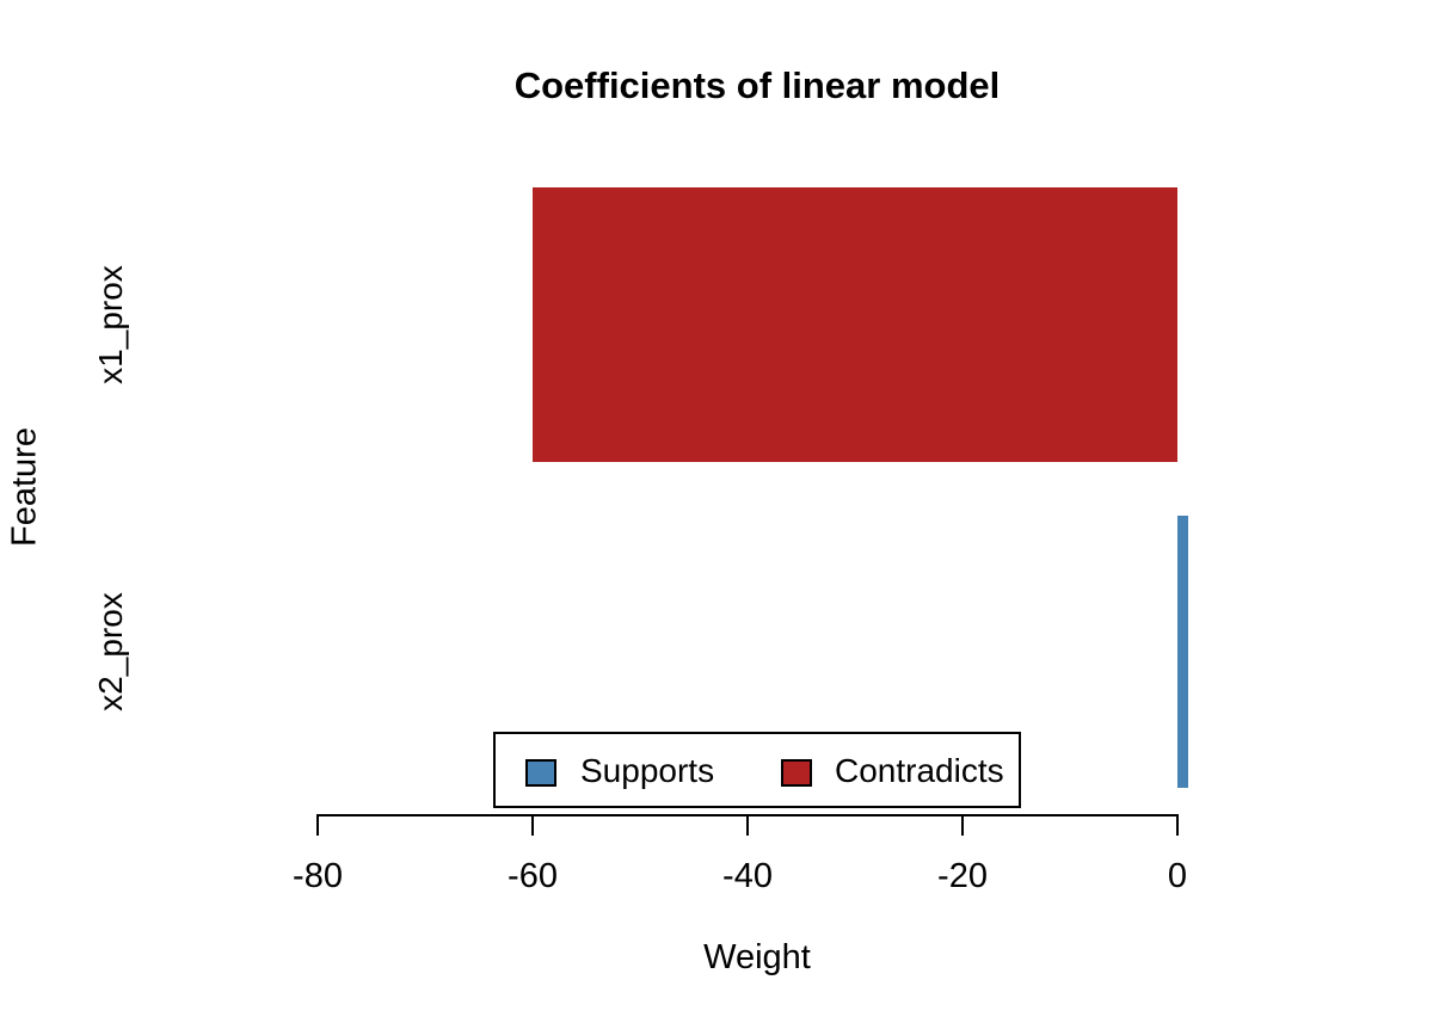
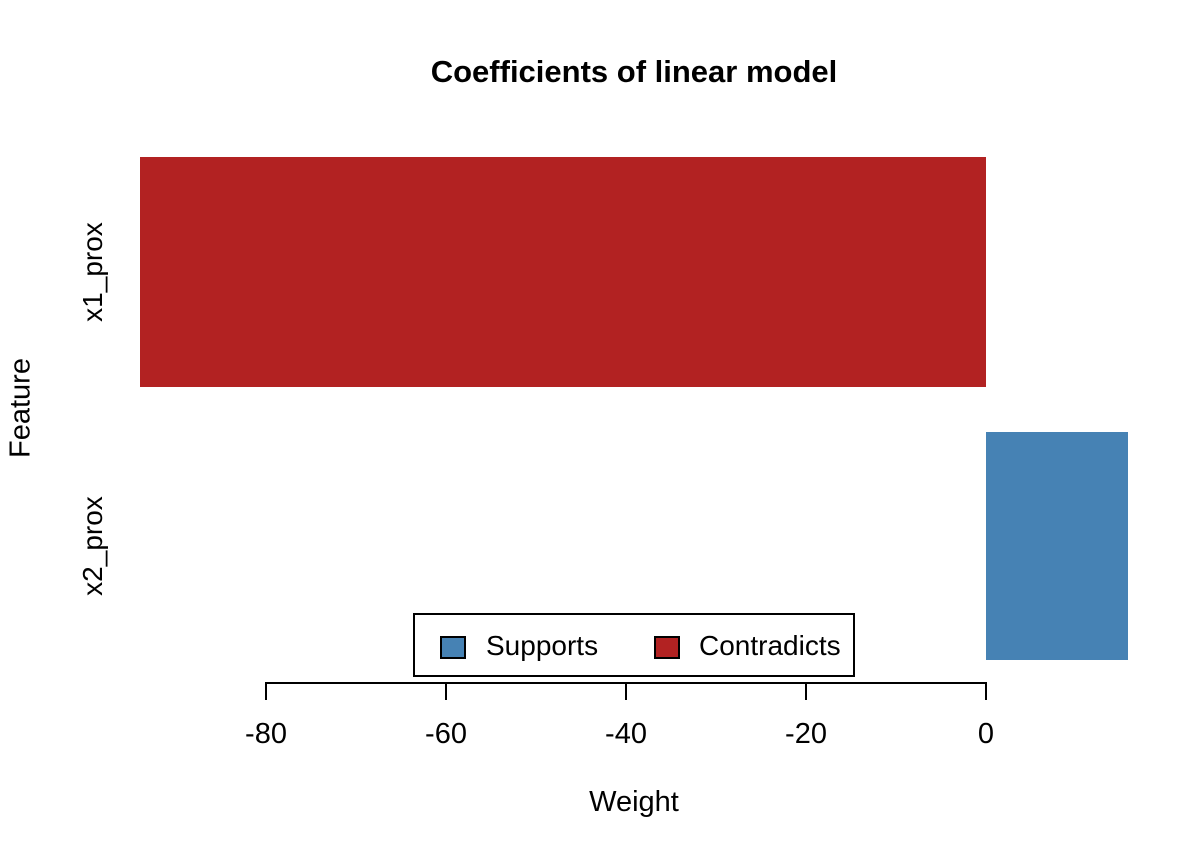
x1_prox: -60 -> -94
x2_prox: 1 -> 16
